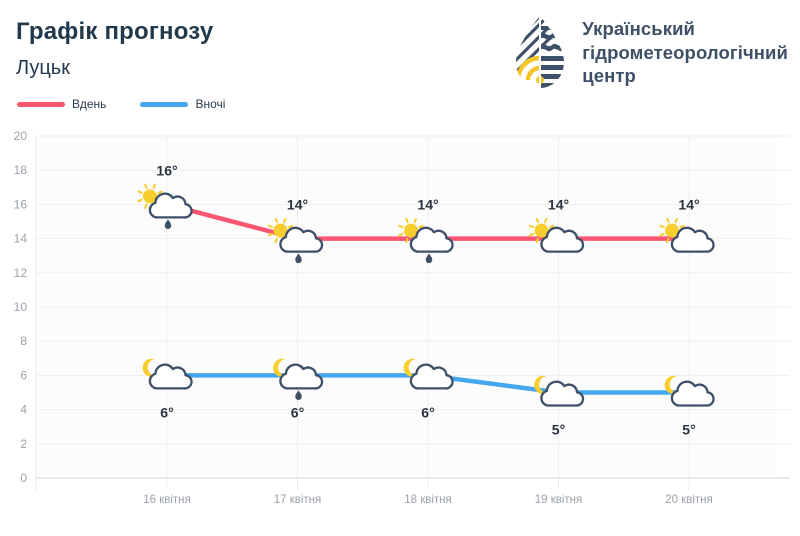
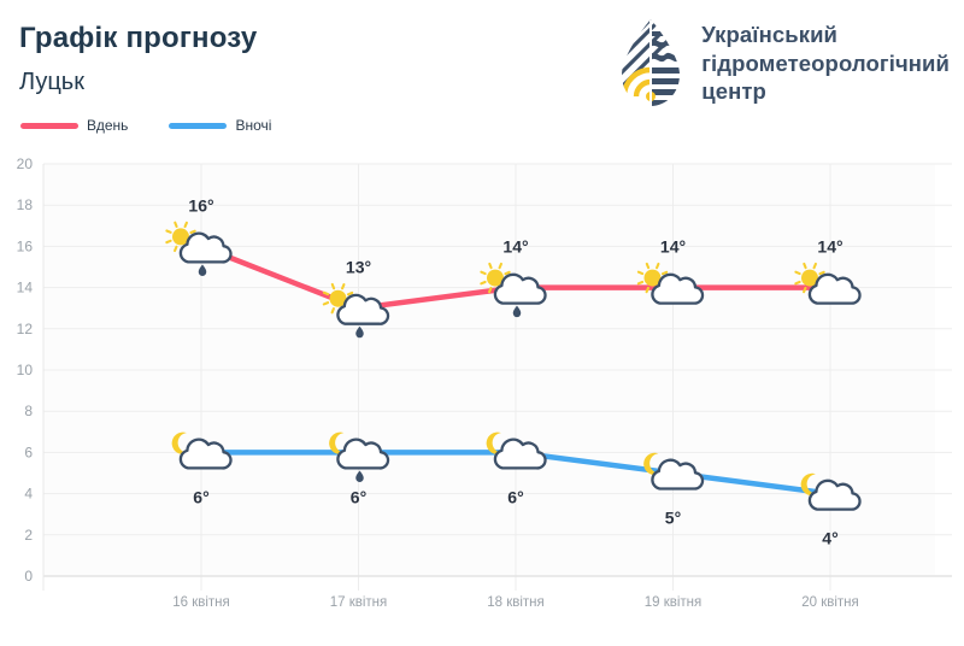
Вдень/17 квітня: 14° -> 13°
Вночі/20 квітня: 5° -> 4°
